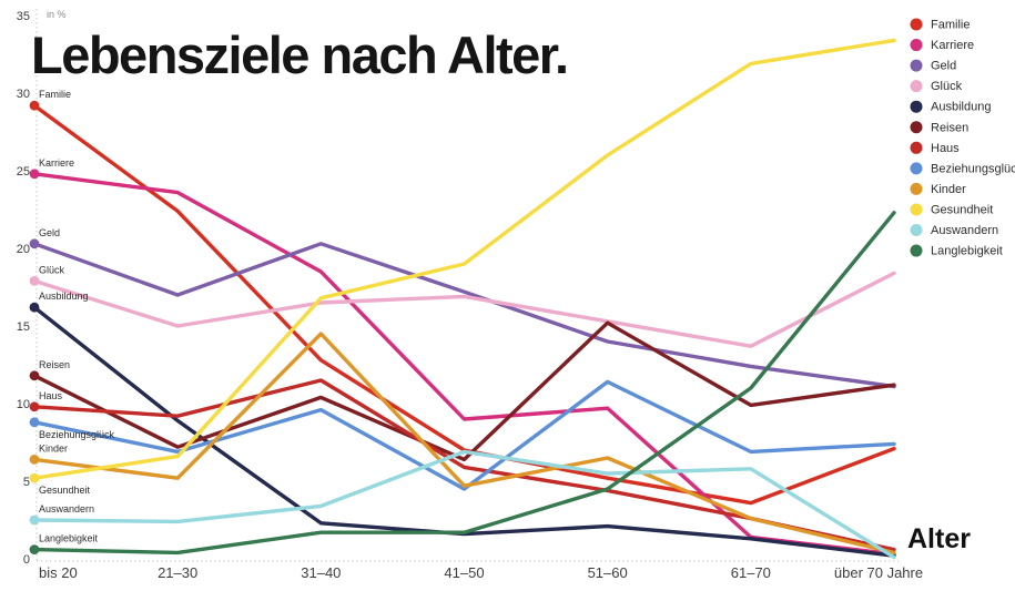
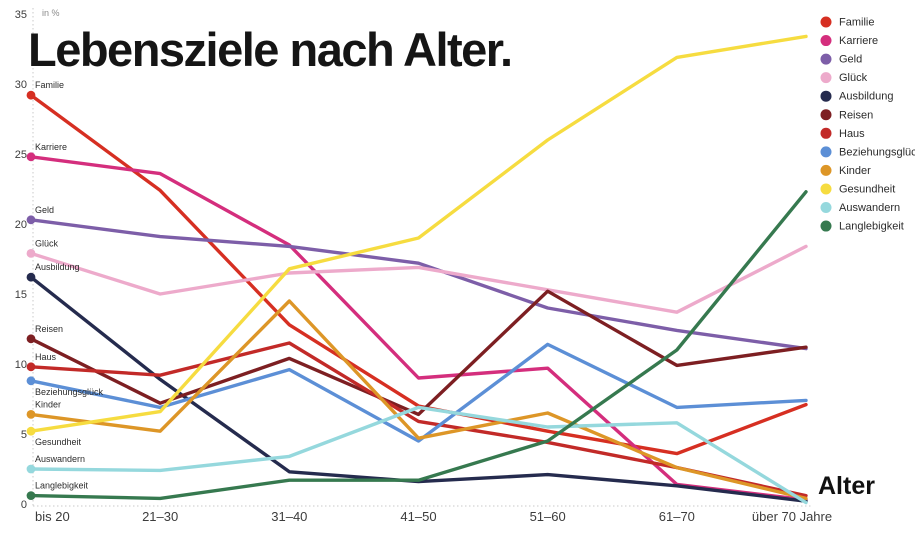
Geld/21–30: 17.0 -> 19.1
Geld/31–40: 20.3 -> 18.4
